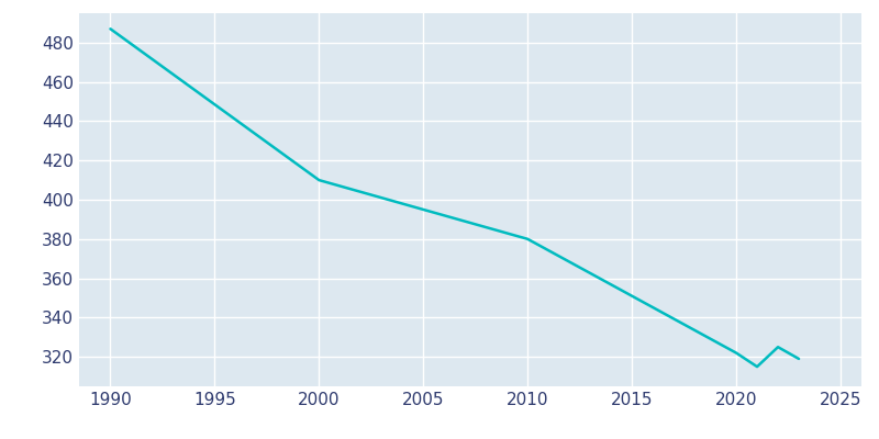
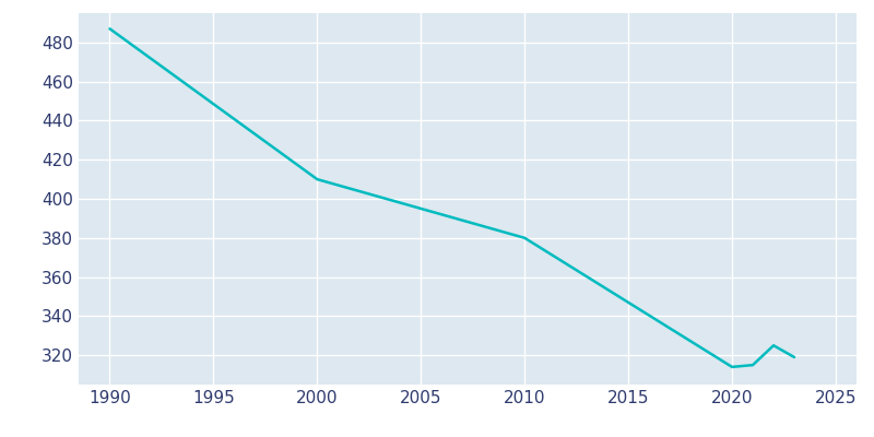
2020: 322 -> 314
